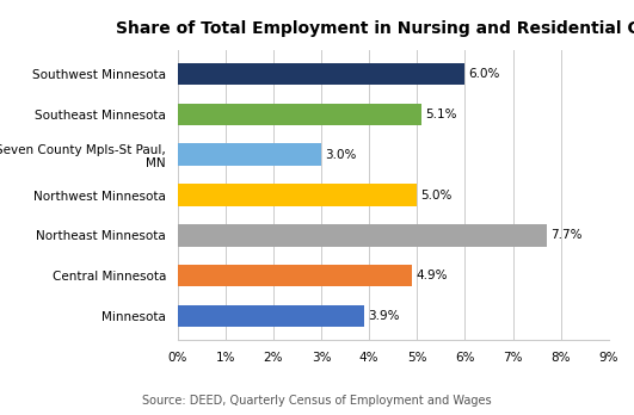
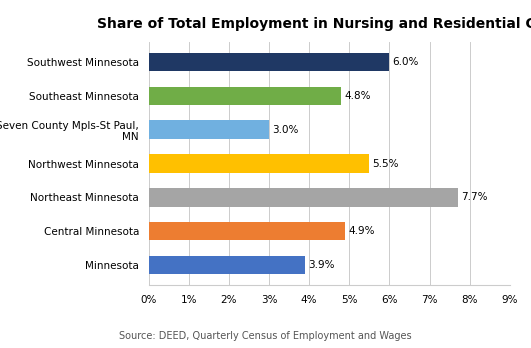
Southeast Minnesota: 5.1% -> 4.8%
Northwest Minnesota: 5.0% -> 5.5%
